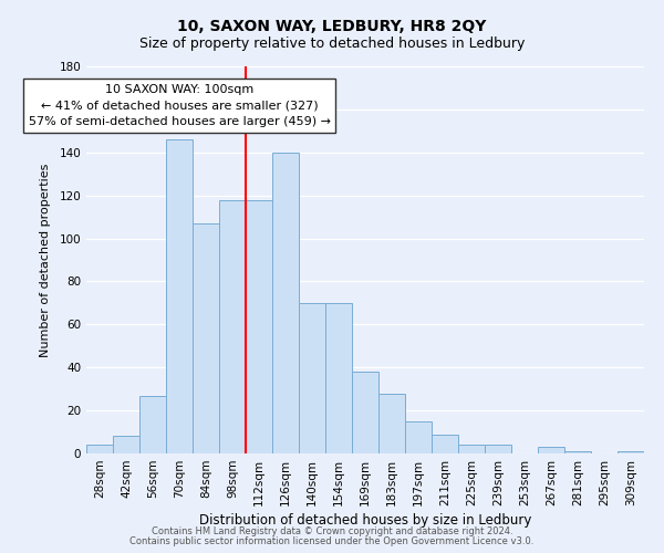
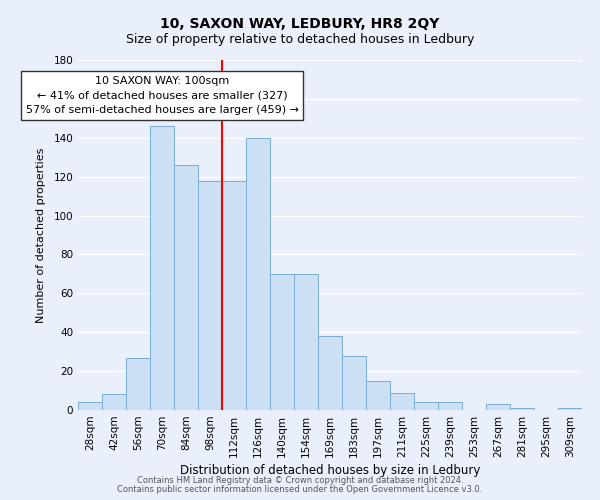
84sqm: 107 -> 126
